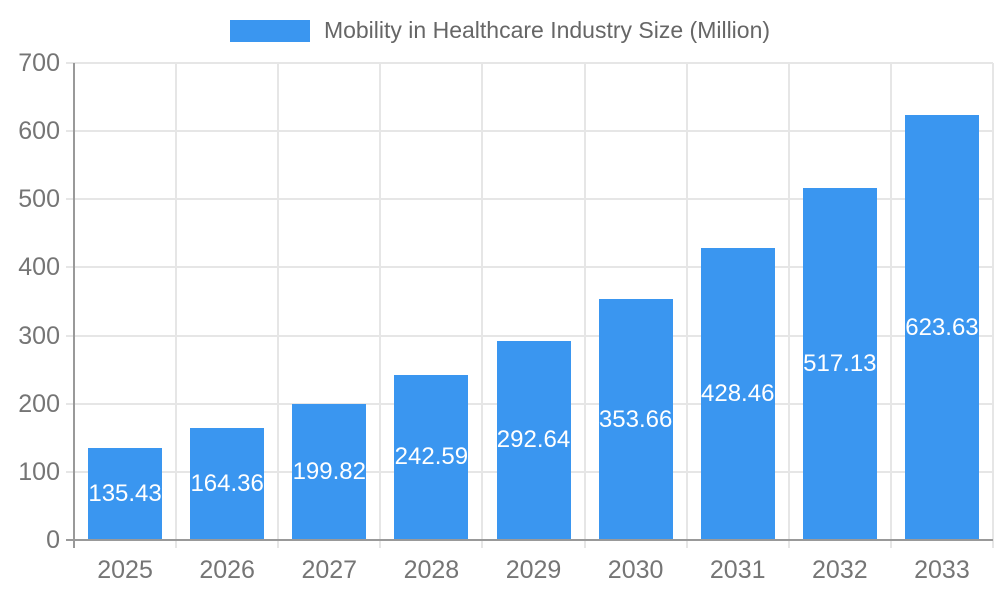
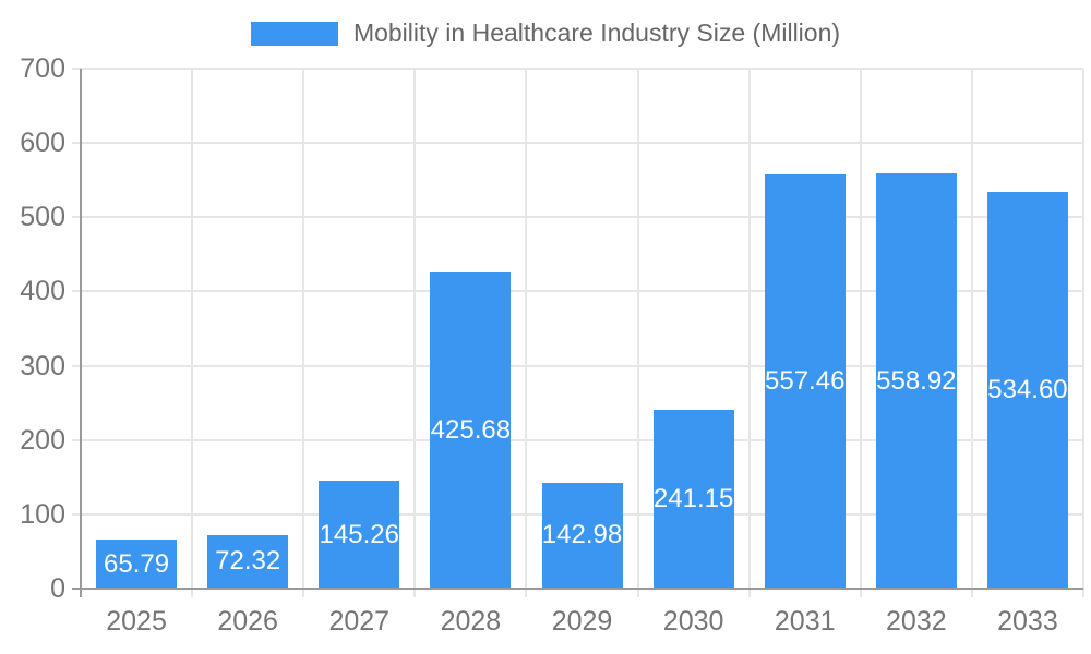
2025: 135.43 -> 65.79
2026: 164.36 -> 72.32
2027: 199.82 -> 145.26
2028: 242.59 -> 425.68
2029: 292.64 -> 142.98
2030: 353.66 -> 241.15
2031: 428.46 -> 557.46
2032: 517.13 -> 558.92
2033: 623.63 -> 534.60
